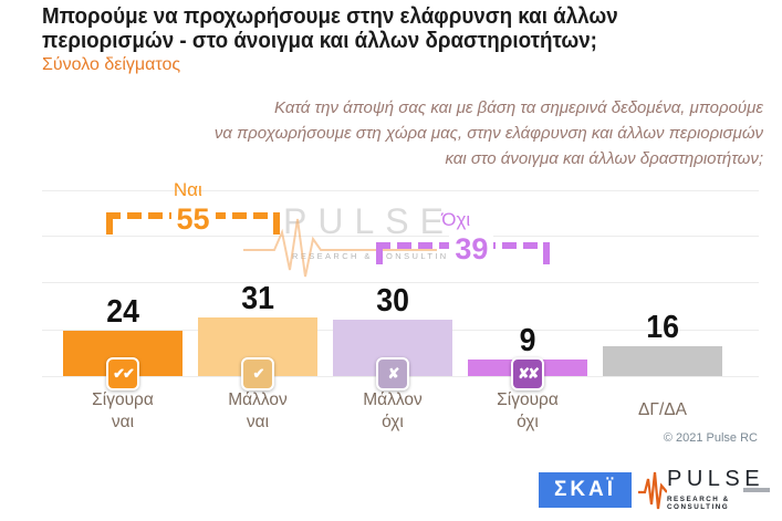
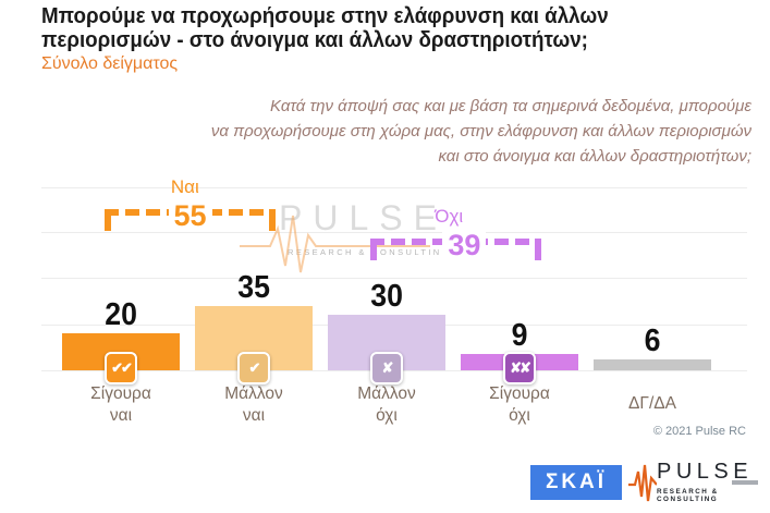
Σίγουρα ναι: 24 -> 20
Μάλλον ναι: 31 -> 35
ΔΓ/ΔΑ: 16 -> 6
